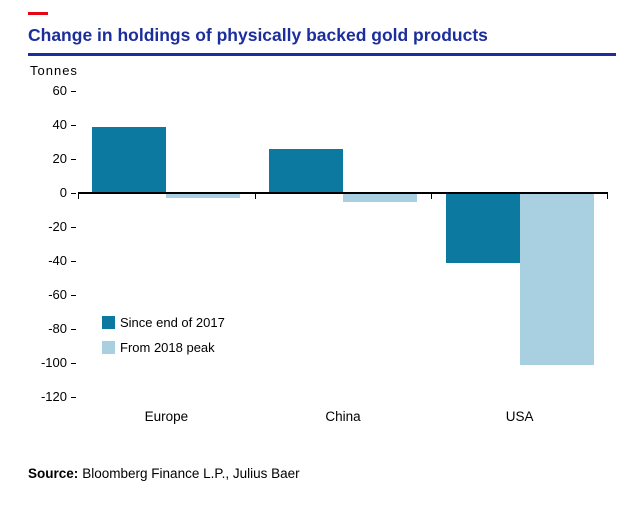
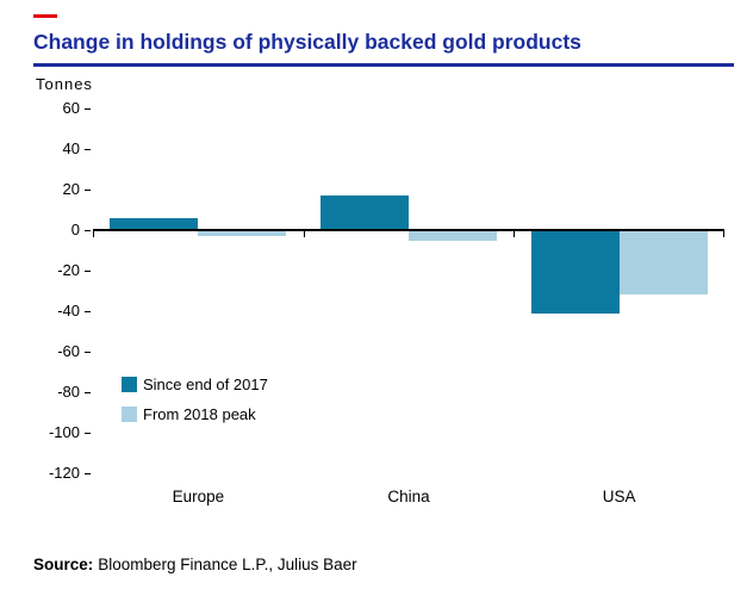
Since end of 2017/Europe: 39 -> 6
Since end of 2017/China: 26 -> 17
From 2018 peak/USA: -101 -> -32
